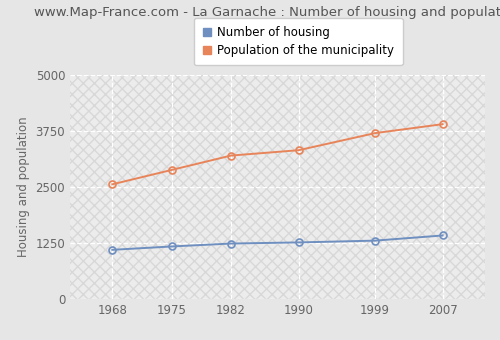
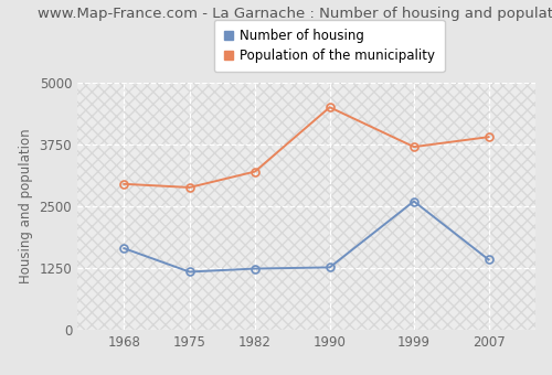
Number of housing/1968: 1100 -> 1650
Population of the municipality/1968: 2560 -> 2950
Population of the municipality/1990: 3320 -> 4500
Number of housing/1999: 1300 -> 2600
